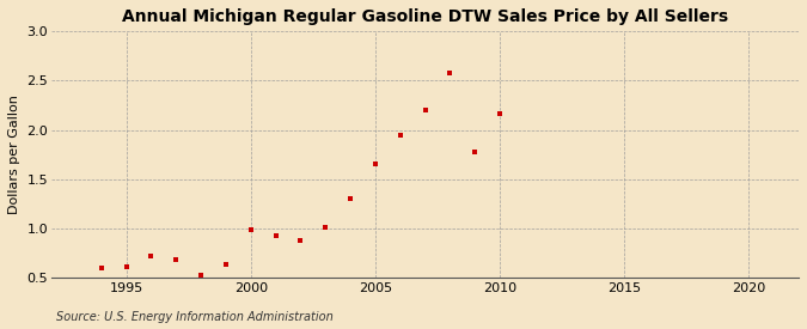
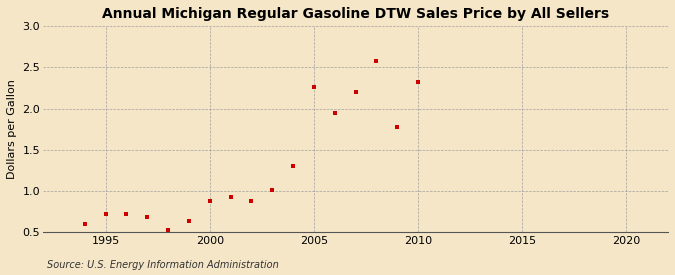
1995: 0.61 -> 0.72
2000: 0.98 -> 0.88
2005: 1.65 -> 2.26
2010: 2.17 -> 2.32
